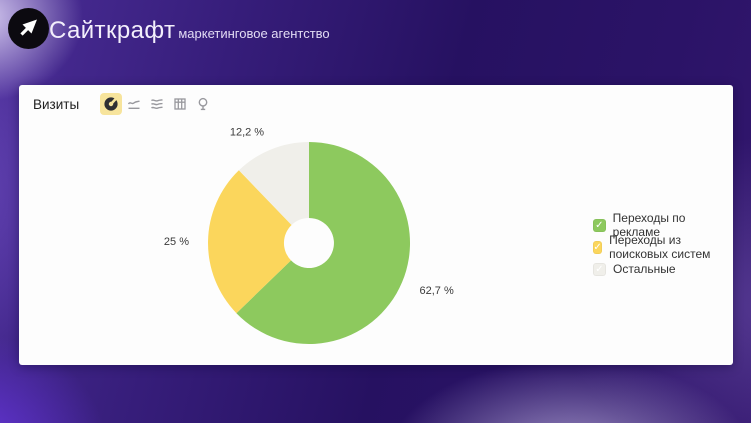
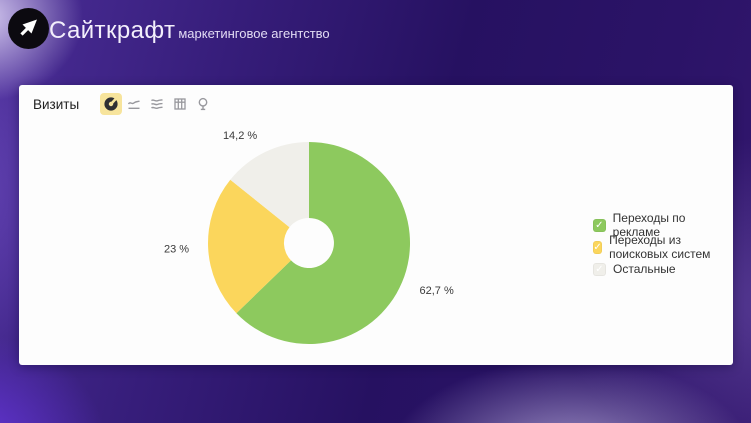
Переходы из поисковых систем: 25 -> 23
Остальные: 12,2 -> 14,2
